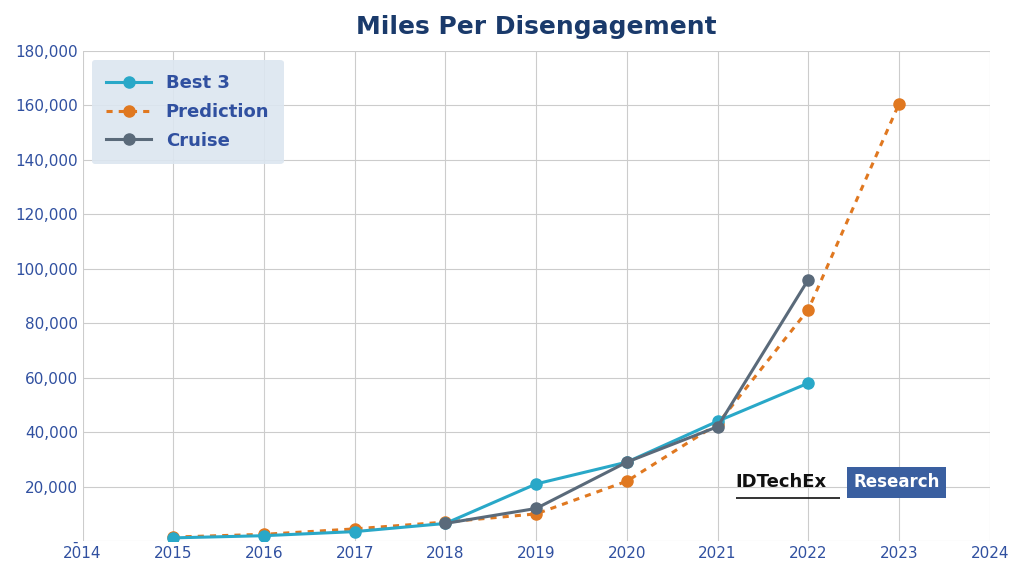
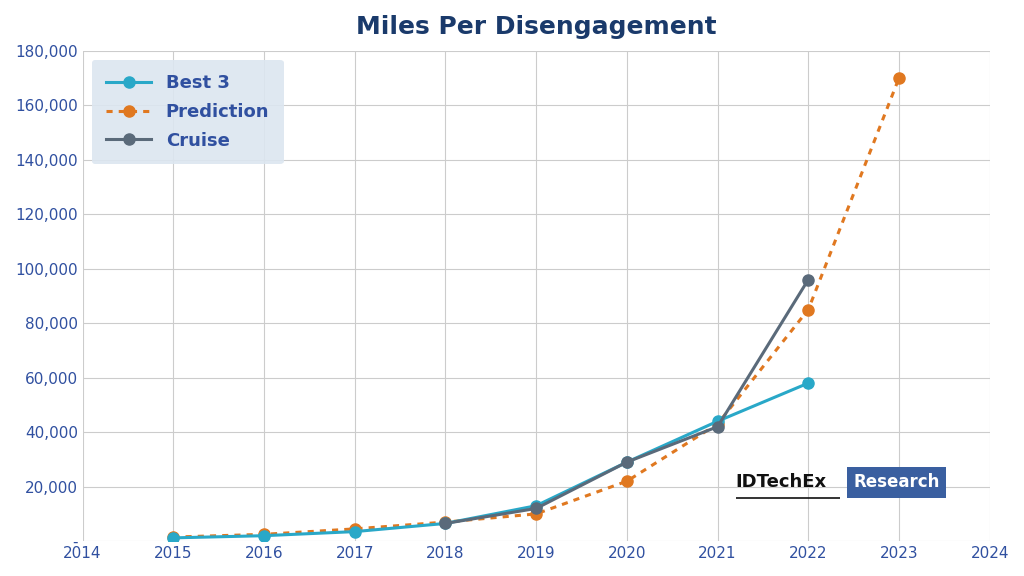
Best 3/2019: 21,000 -> 13,000
Prediction/2023: 160,500 -> 170,000
